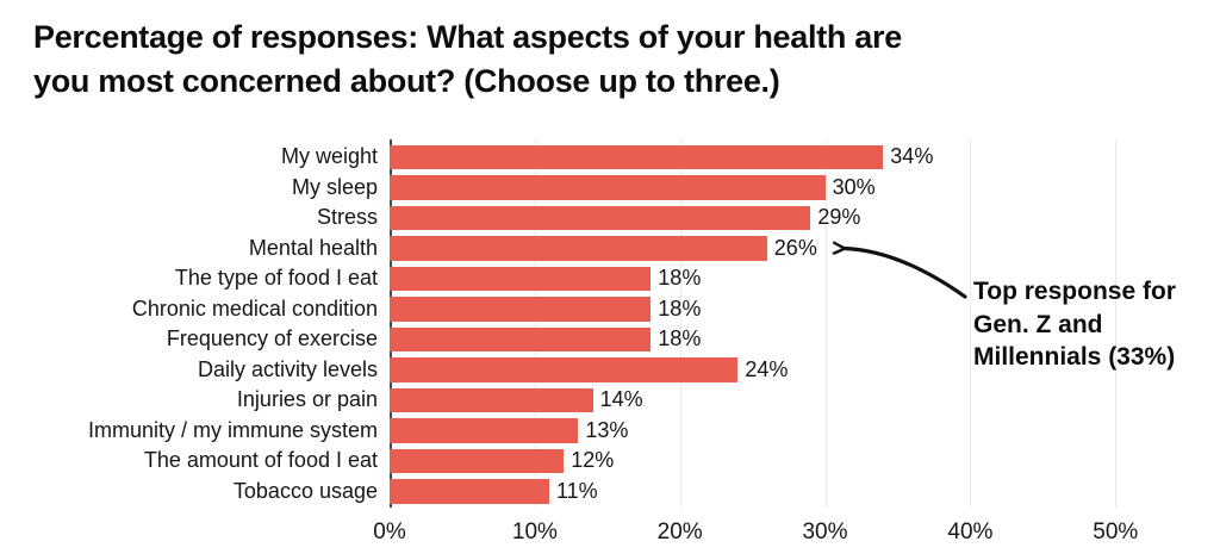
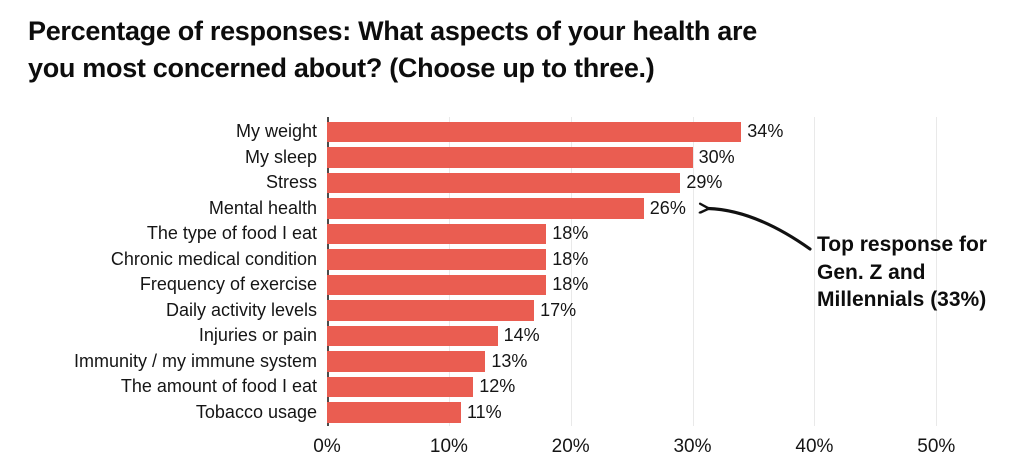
Daily activity levels: 24% -> 17%
